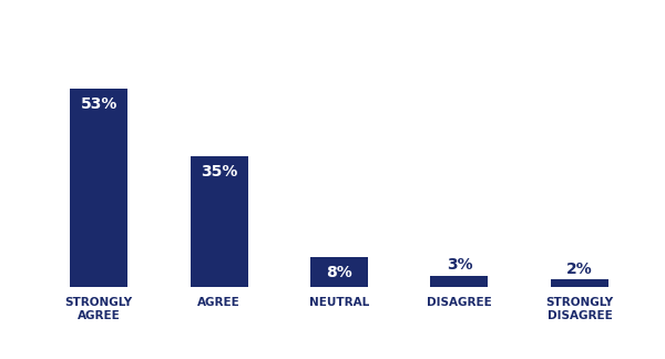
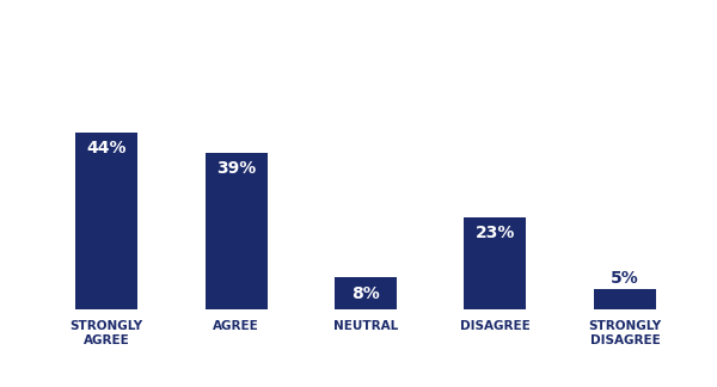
STRONGLY AGREE: 53% -> 44%
AGREE: 35% -> 39%
DISAGREE: 3% -> 23%
STRONGLY DISAGREE: 2% -> 5%
